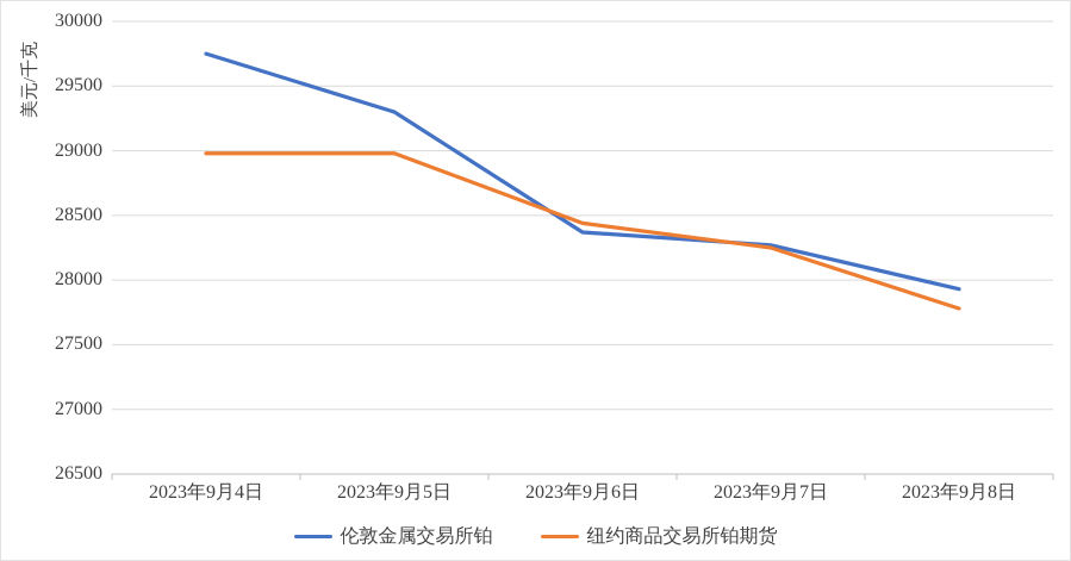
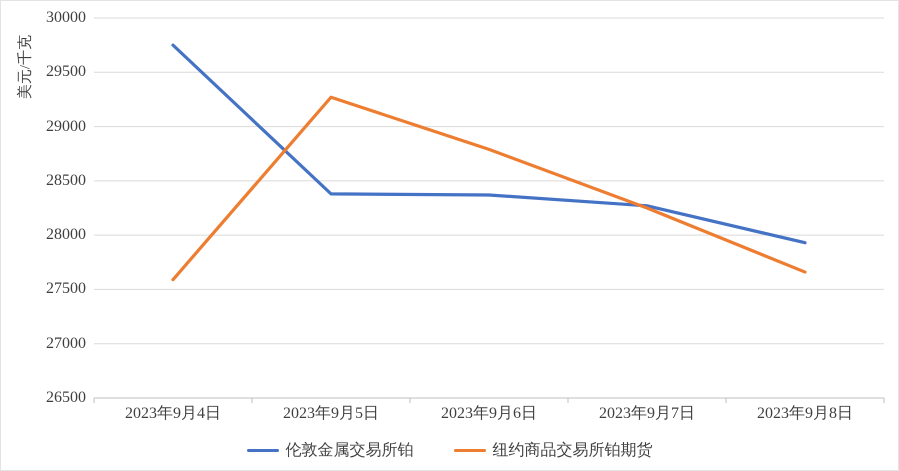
纽约商品交易所铂期货/2023年9月4日: 28980 -> 27590
伦敦金属交易所铂/2023年9月5日: 29300 -> 28380
纽约商品交易所铂期货/2023年9月5日: 28980 -> 29270
纽约商品交易所铂期货/2023年9月6日: 28440 -> 28790
纽约商品交易所铂期货/2023年9月8日: 27780 -> 27660
